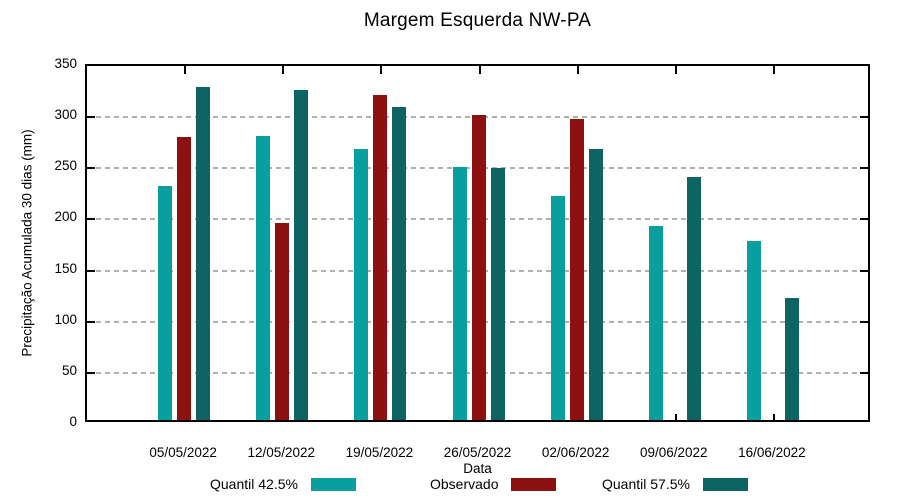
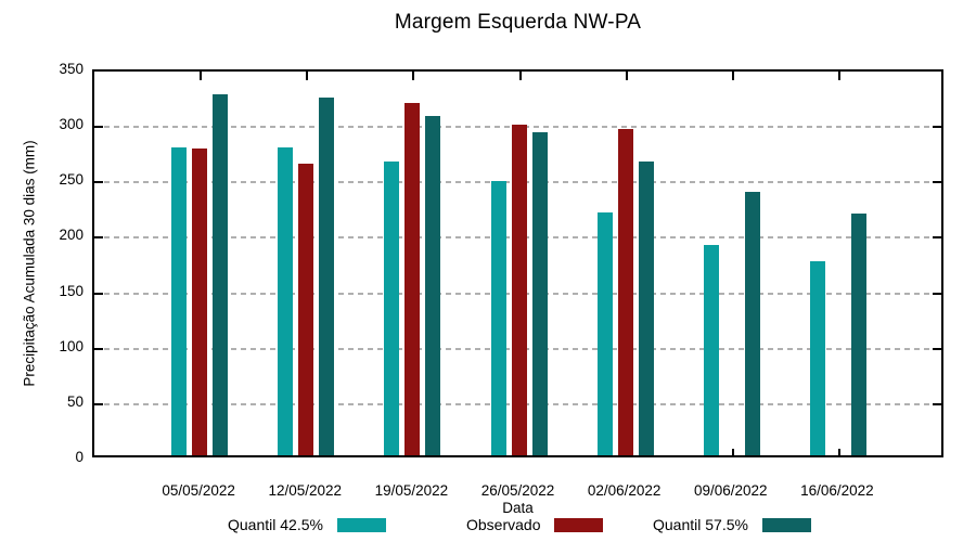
Quantil 42.5%/05/05/2022: 231 -> 280
Observado/12/05/2022: 195 -> 265
Quantil 57.5%/26/05/2022: 248 -> 293
Quantil 57.5%/16/06/2022: 121 -> 220
